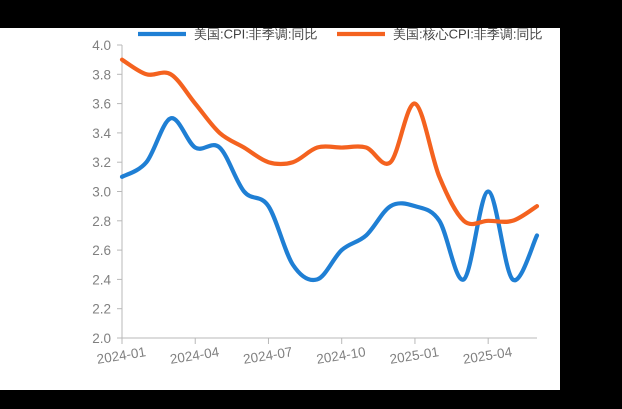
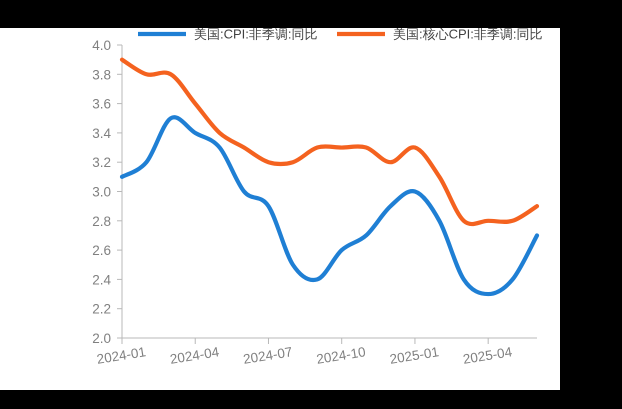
美国:CPI:非季调:同比/2024-04: 3.3 -> 3.4
美国:CPI:非季调:同比/2025-01: 2.9 -> 3.0
美国:核心CPI:非季调:同比/2025-01: 3.6 -> 3.3
美国:CPI:非季调:同比/2025-04: 3.0 -> 2.3
